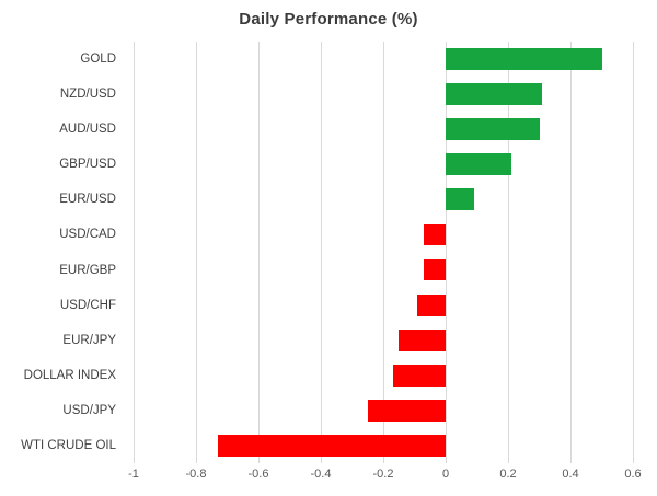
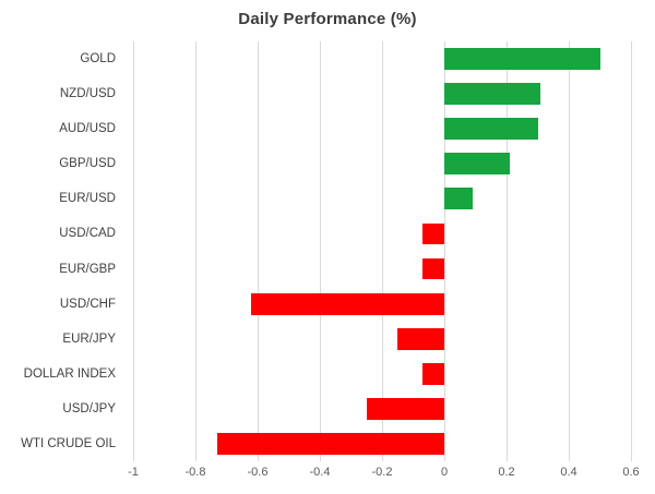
USD/CHF: -0.09 -> -0.62
DOLLAR INDEX: -0.17 -> -0.07
